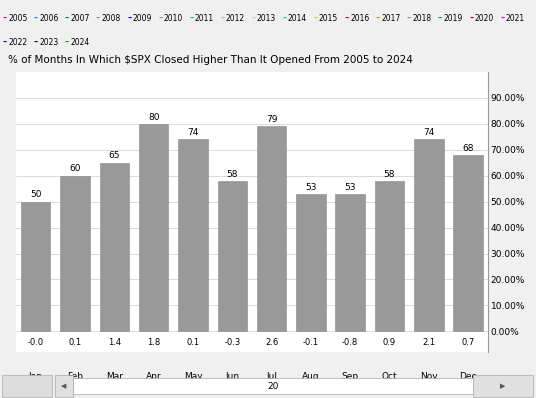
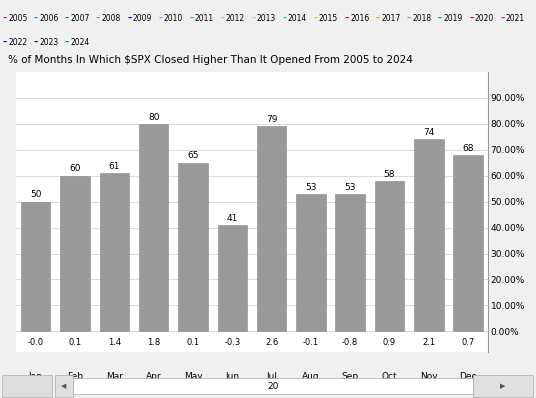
Mar: 65 -> 61
May: 74 -> 65
Jun: 58 -> 41
